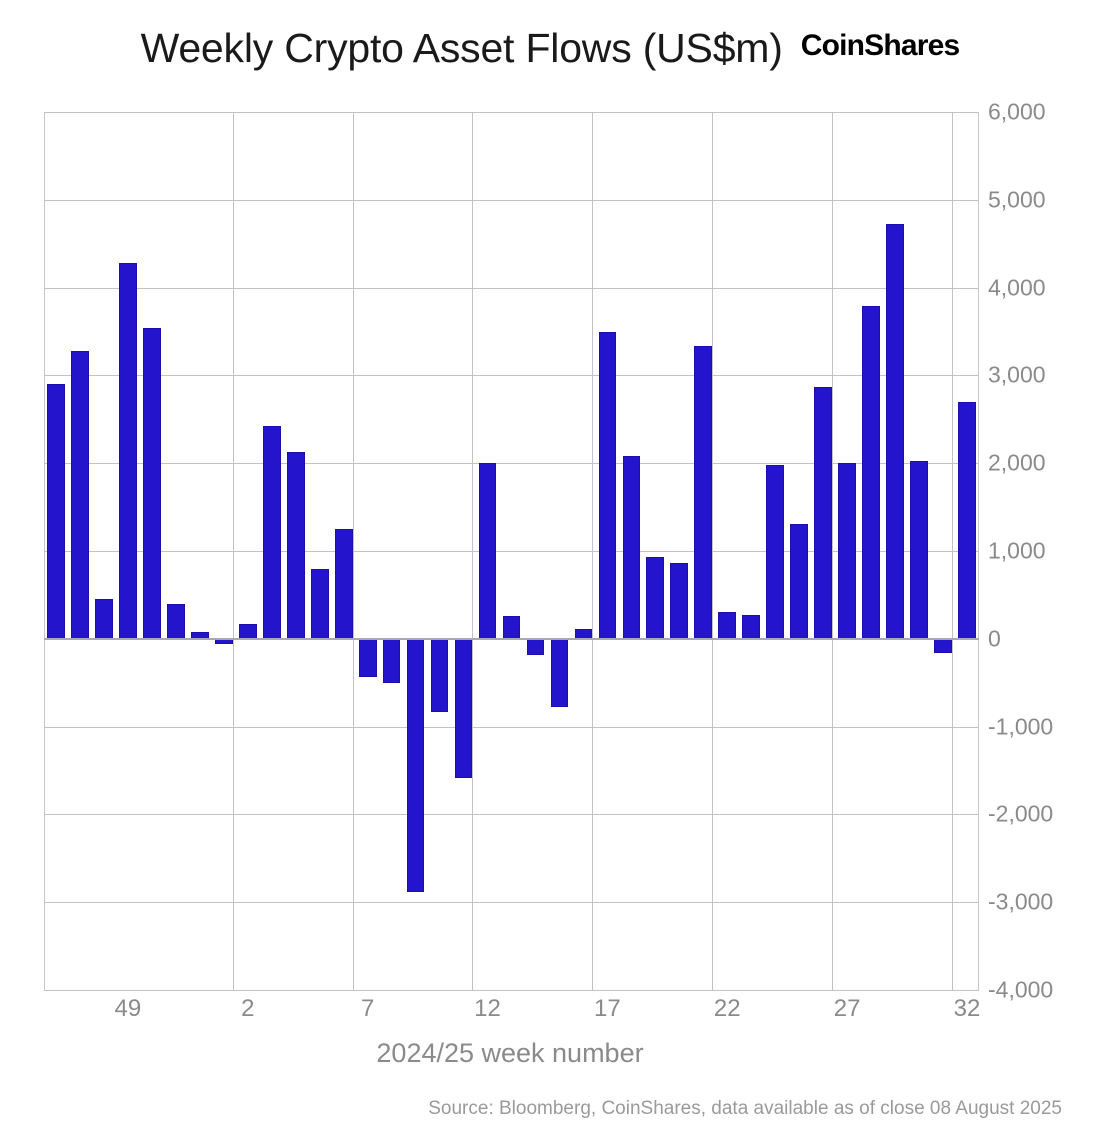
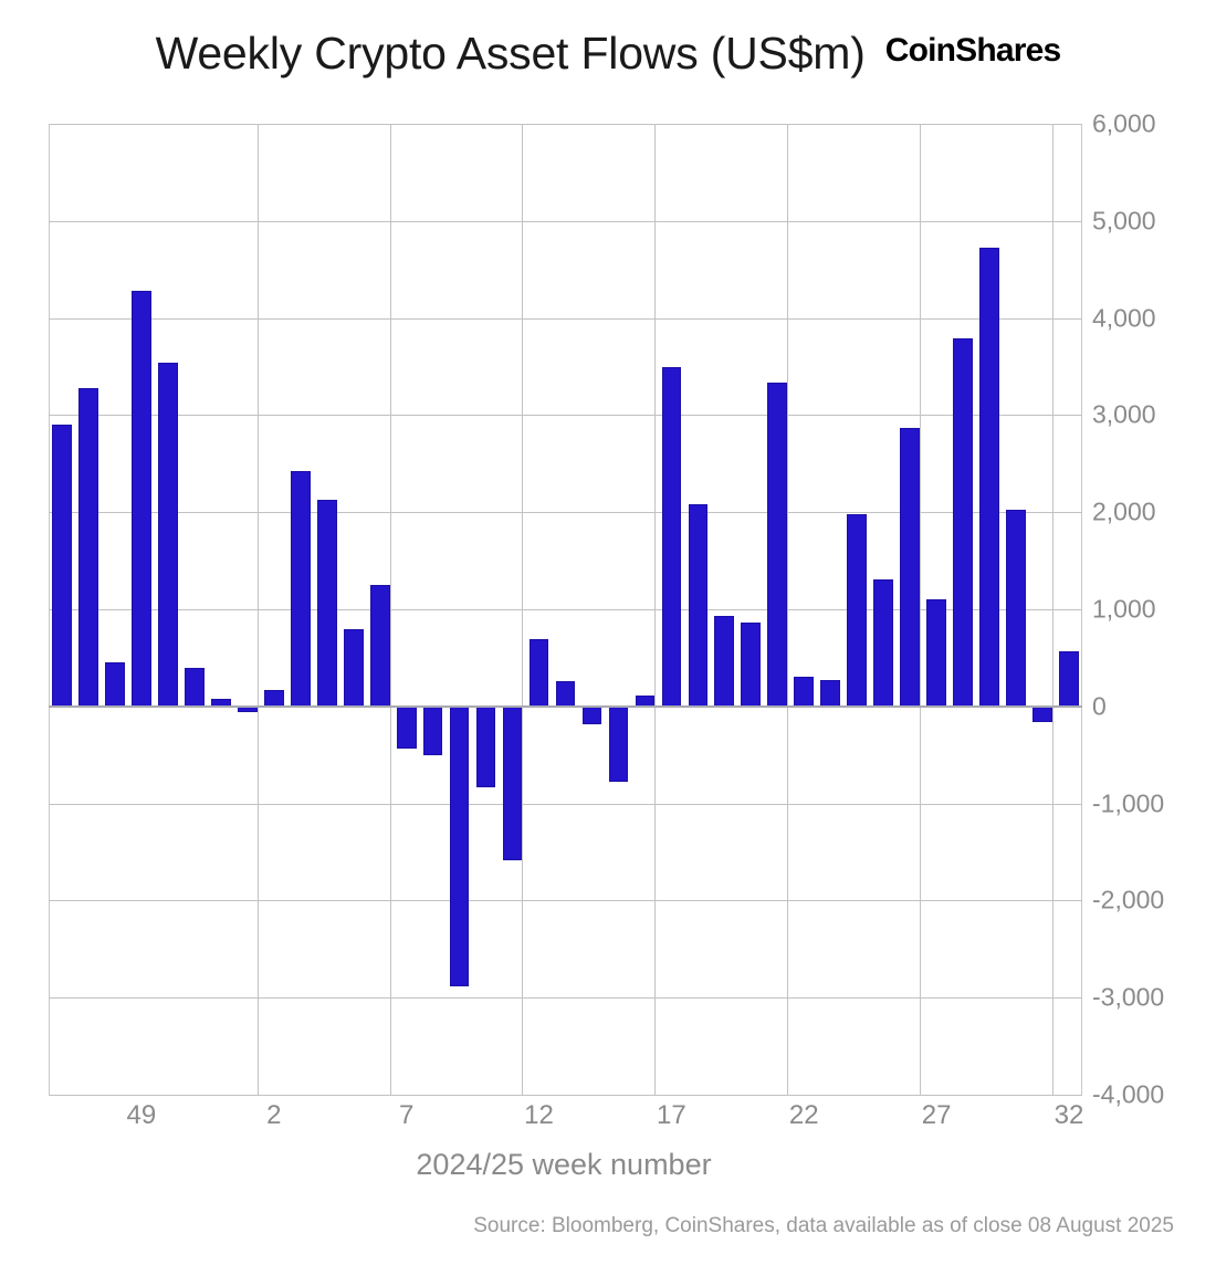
12: 2000 -> 700
27: 2000 -> 1100
32: 2700 -> 600
